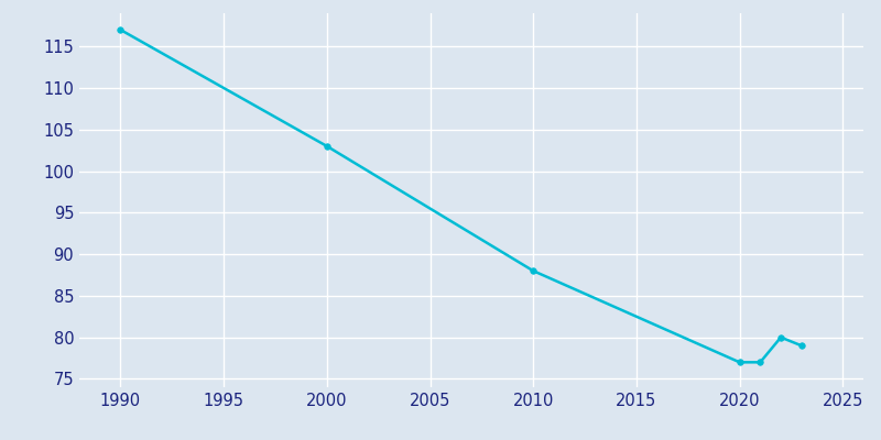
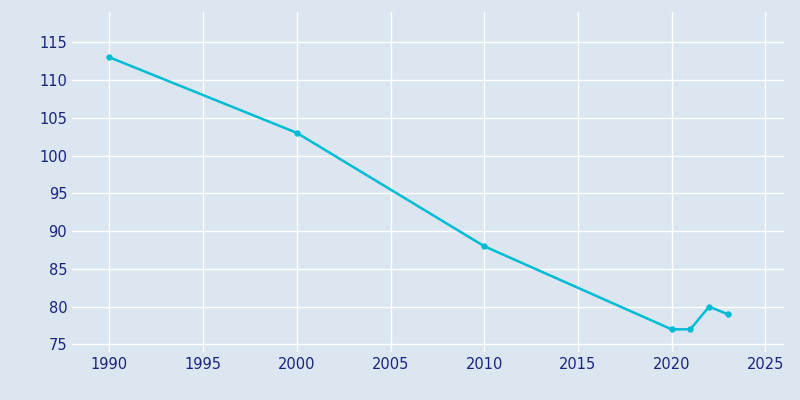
1990: 117 -> 113
